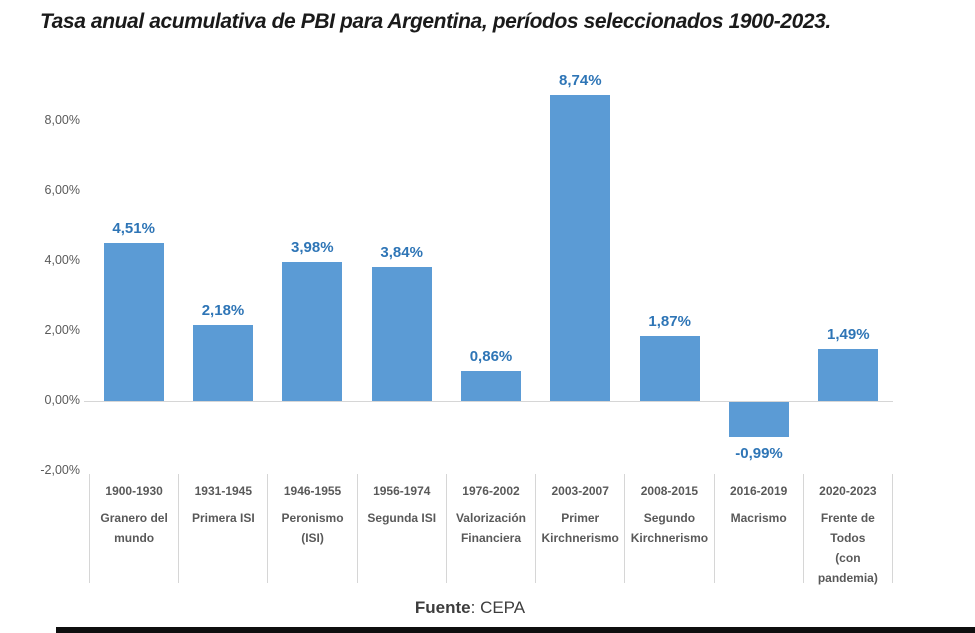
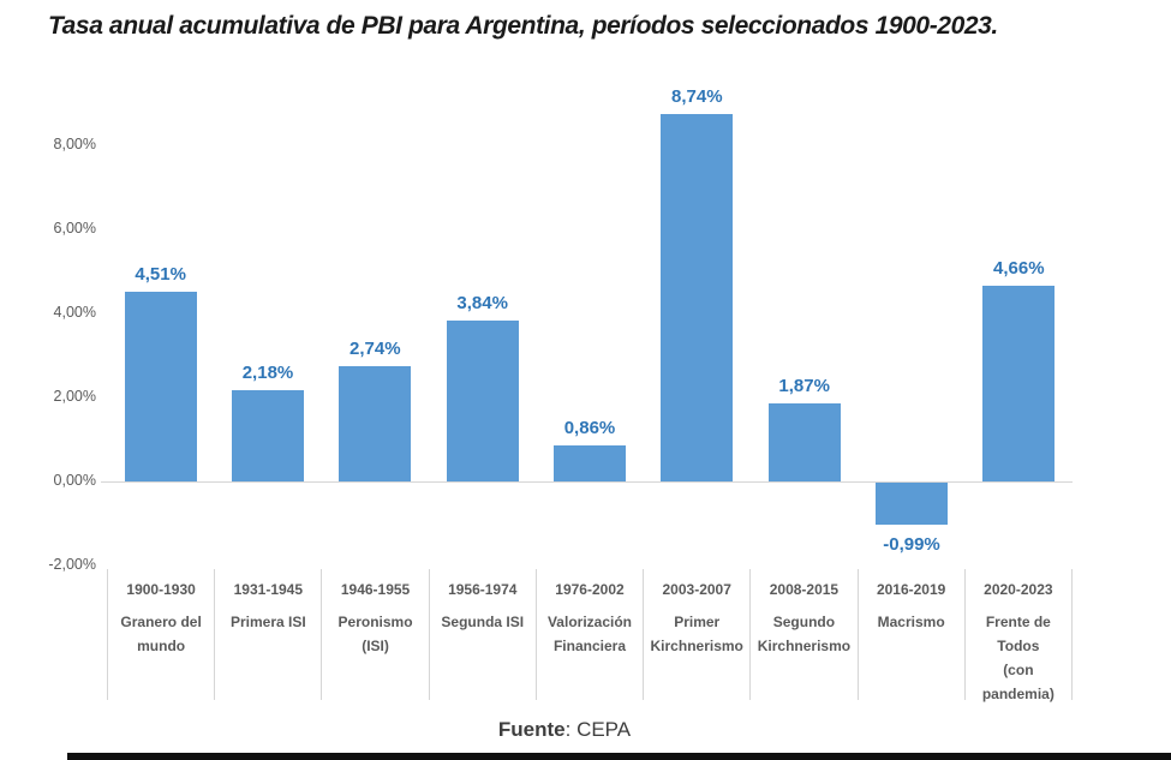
1946-1955: 3,98% -> 2,74%
2020-2023: 1,49% -> 4,66%
